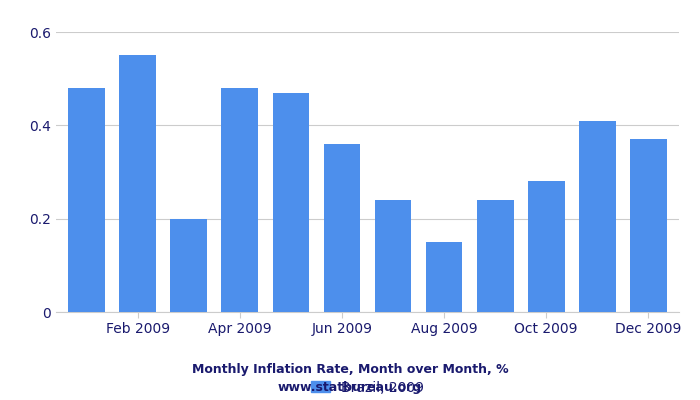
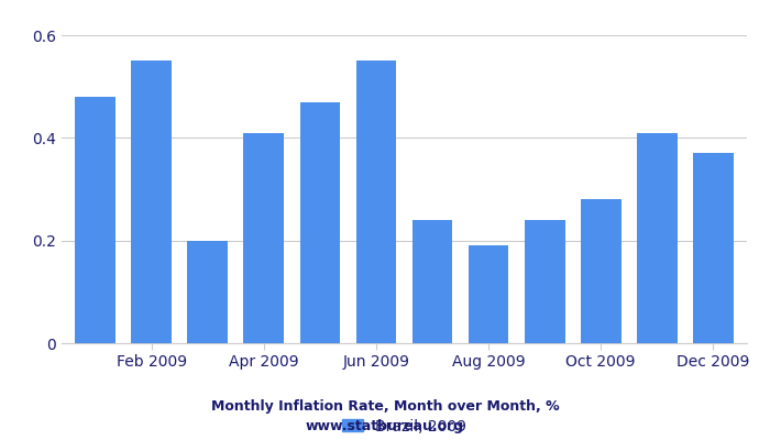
Apr 2009: 0.48 -> 0.41
Jun 2009: 0.36 -> 0.55
Aug 2009: 0.15 -> 0.19
